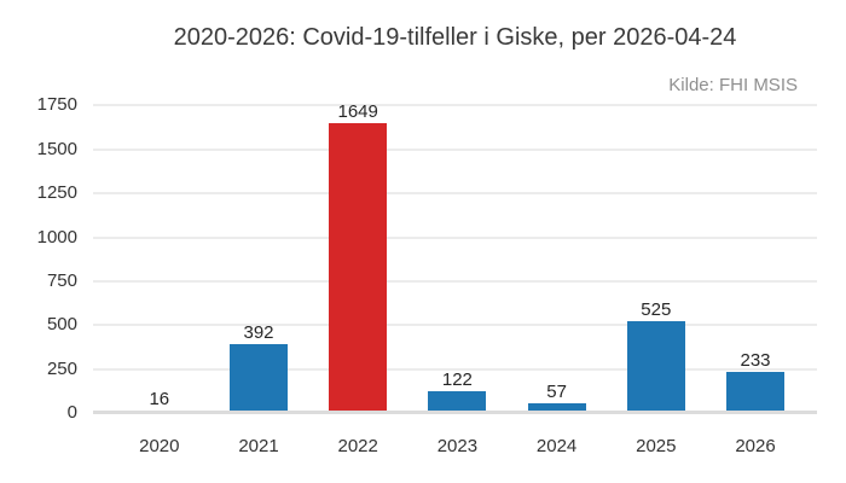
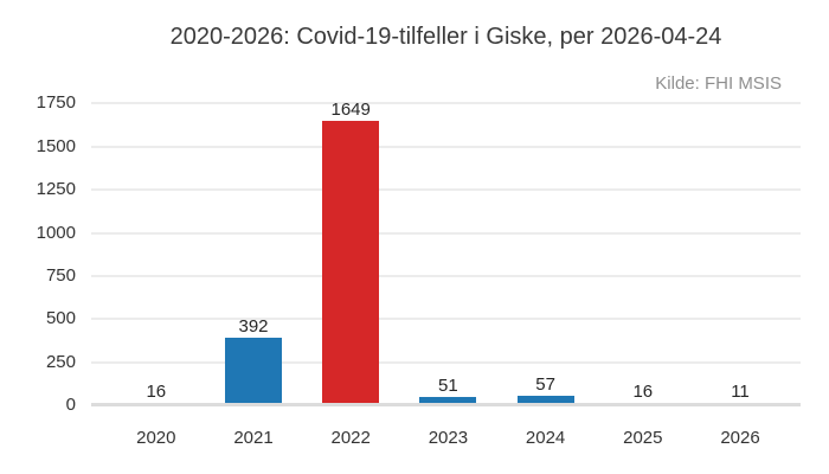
2023: 122 -> 51
2025: 525 -> 16
2026: 233 -> 11
